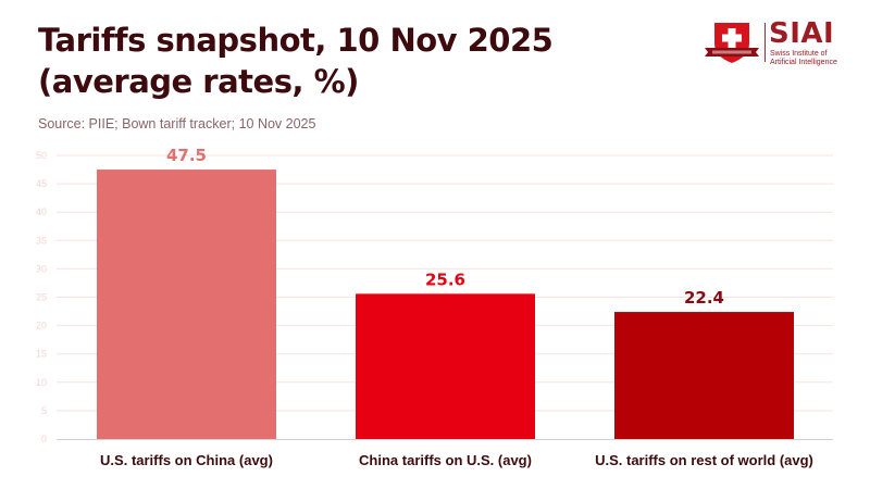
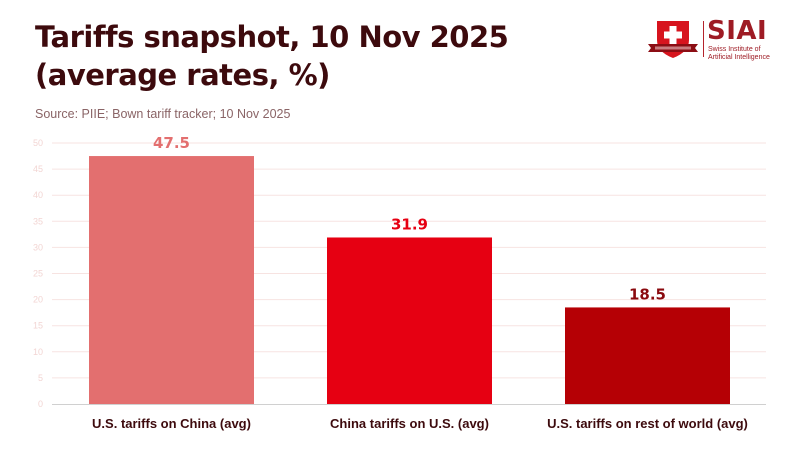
China tariffs on U.S. (avg): 25.6 -> 31.9
U.S. tariffs on rest of world (avg): 22.4 -> 18.5
